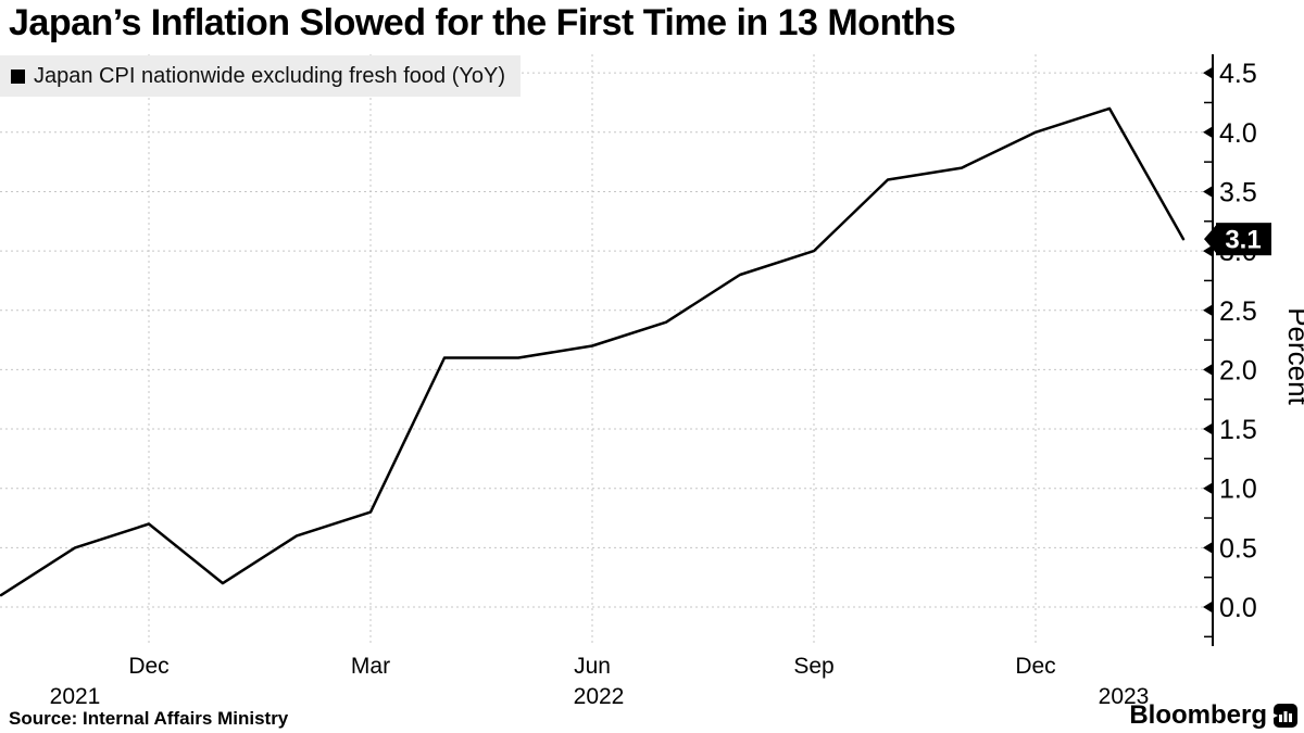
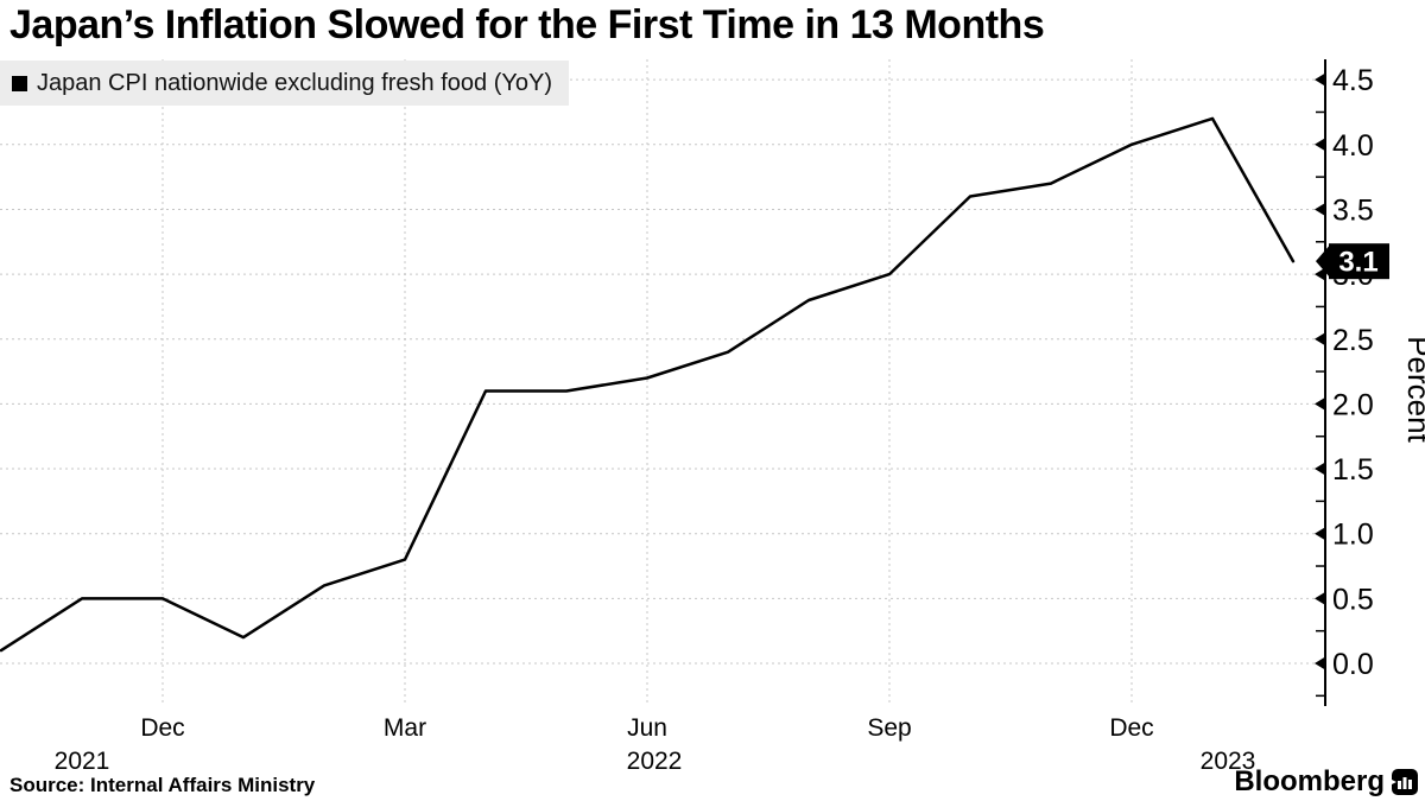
Dec 2021: 0.7 -> 0.5
